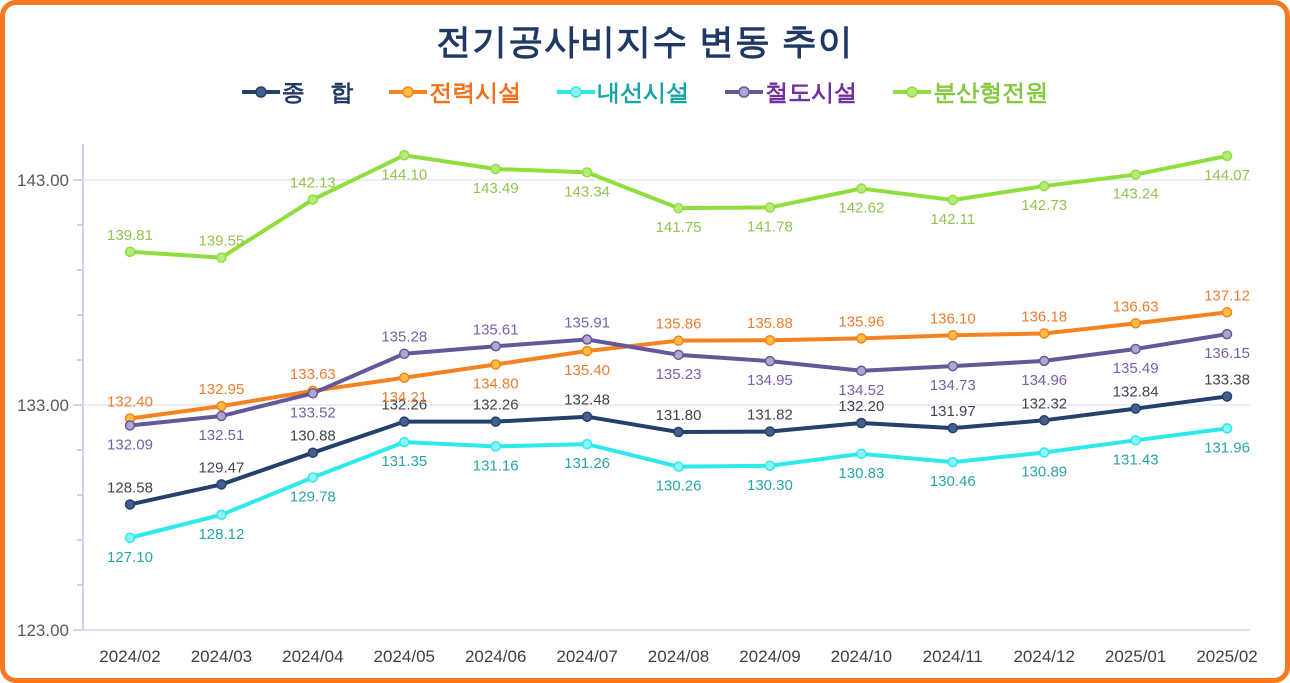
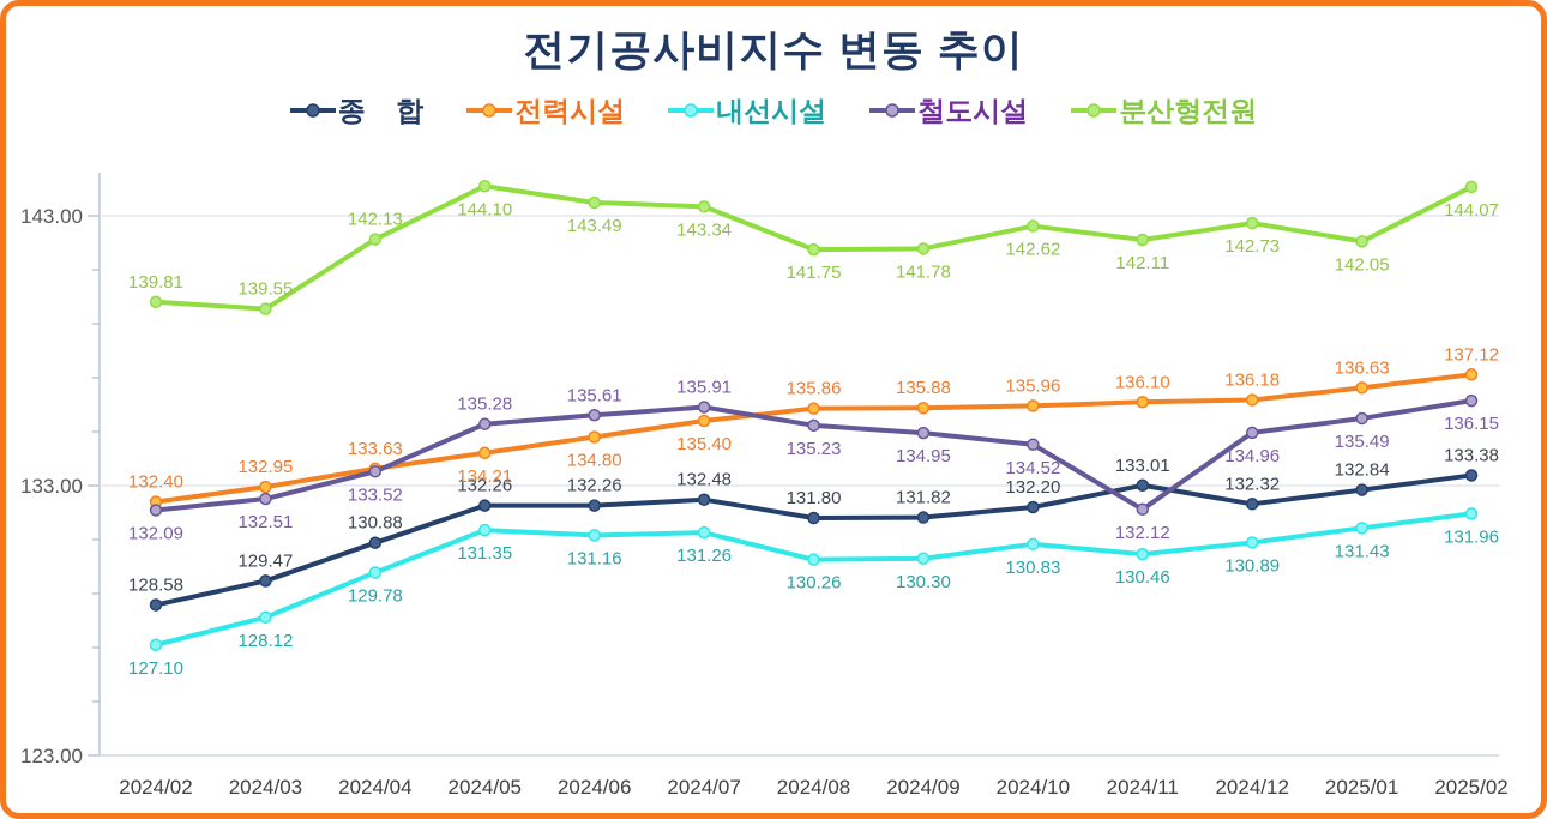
종 합/2024/11: 131.97 -> 133.01
철도시설/2024/11: 134.73 -> 132.12
분산형전원/2025/01: 143.24 -> 142.05
